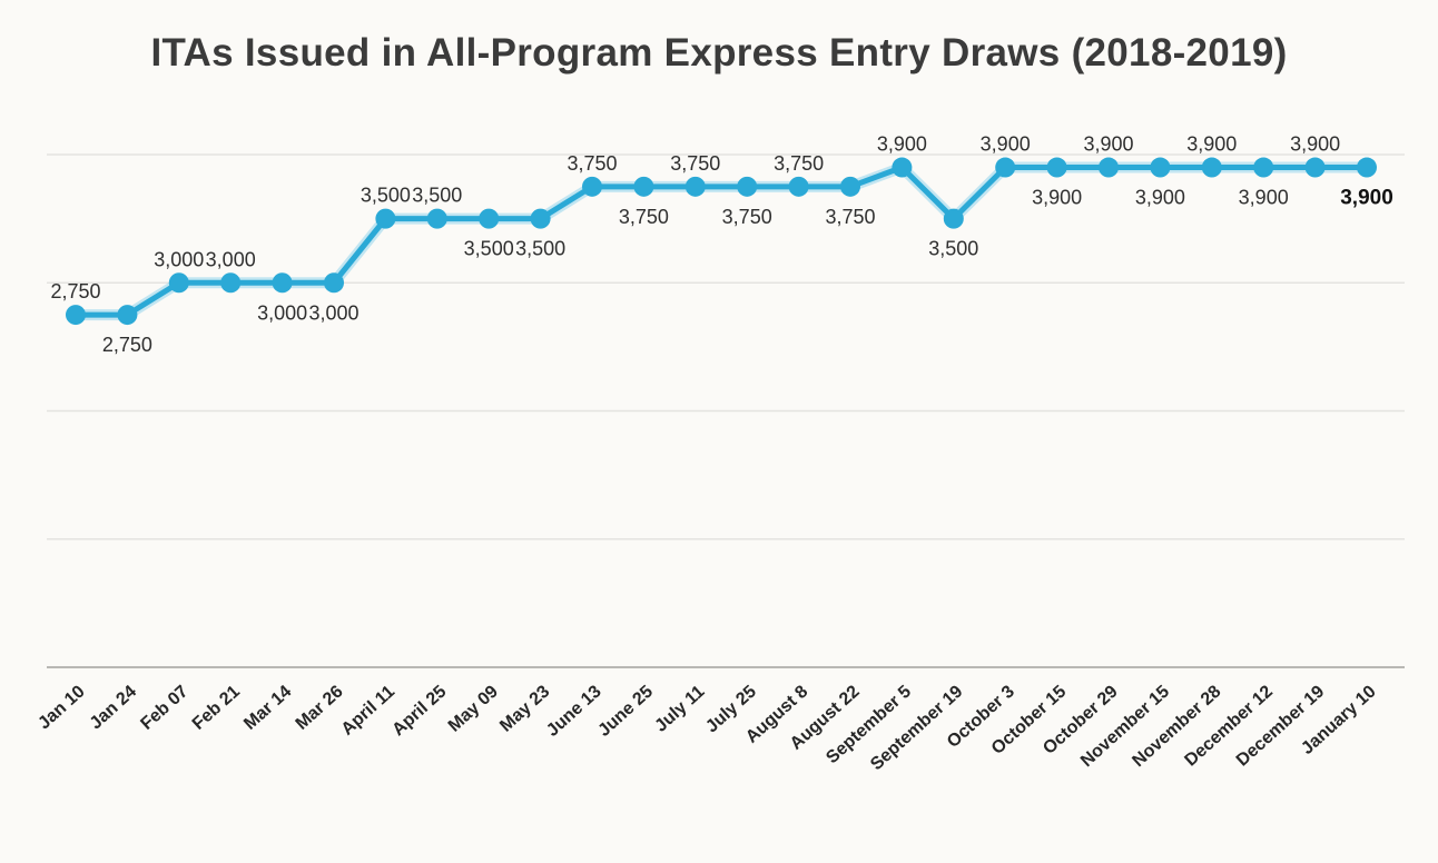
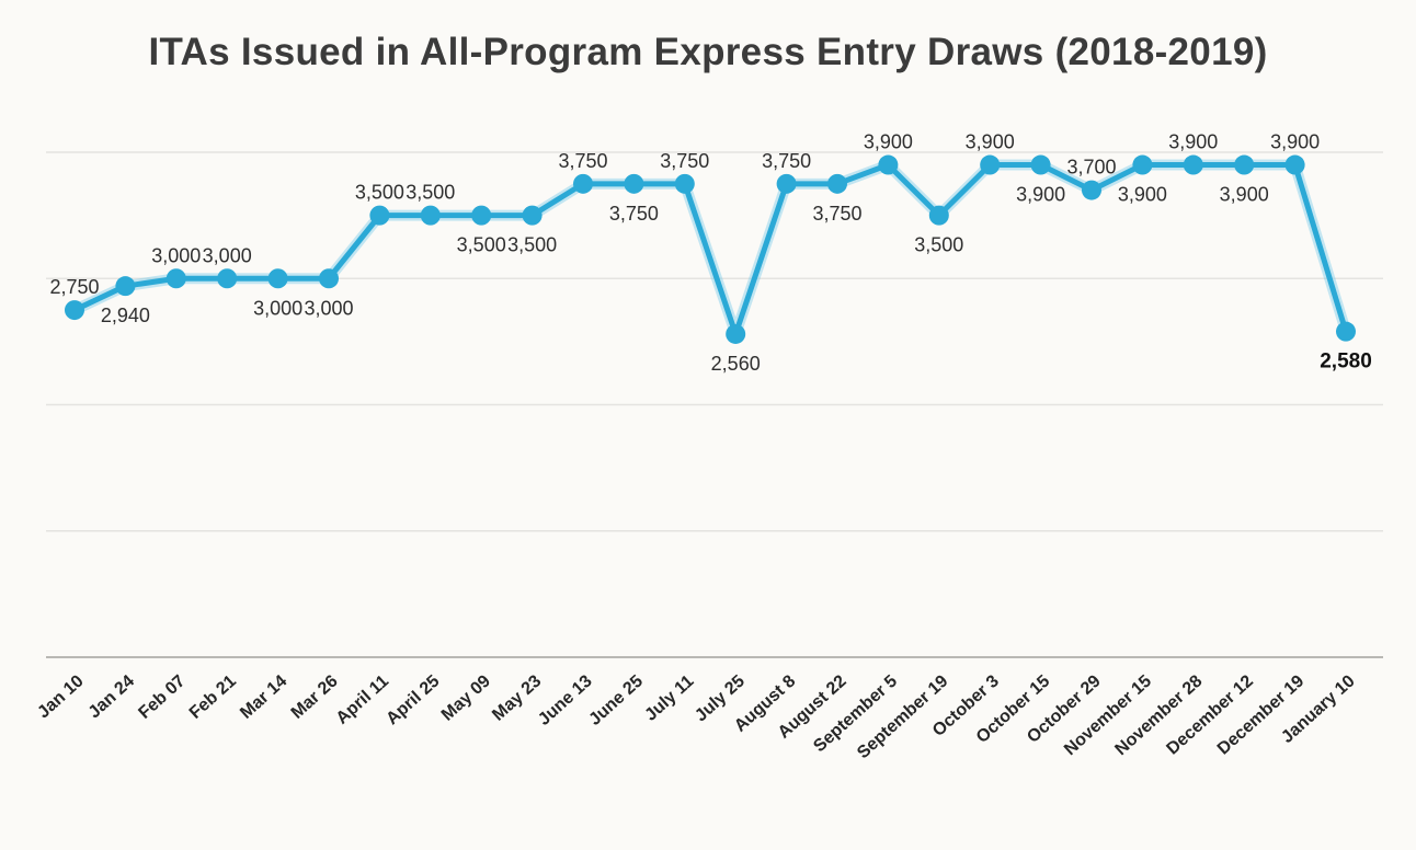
Jan 24: 2,750 -> 2,940
July 25: 3,750 -> 2,560
October 29: 3,900 -> 3,700
January 10: 3,900 -> 2,580
